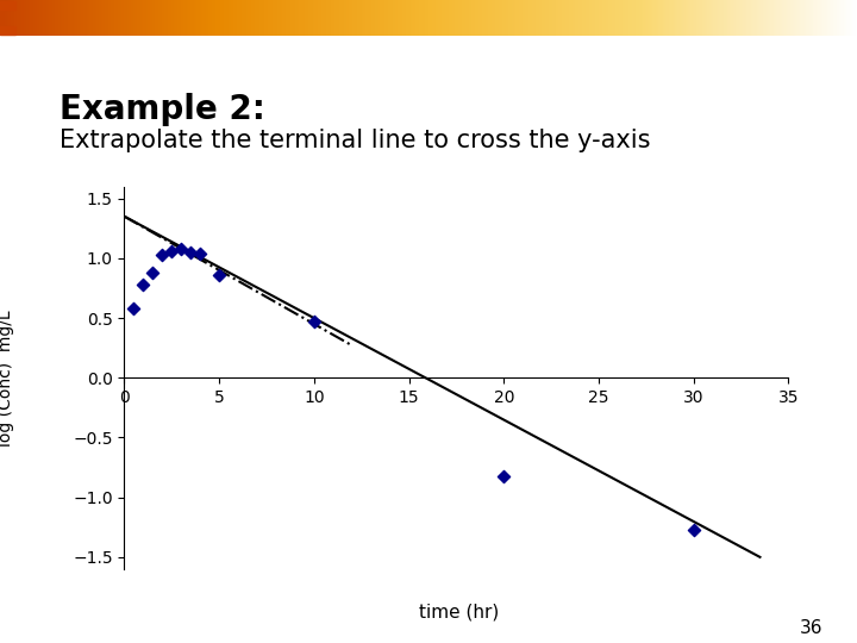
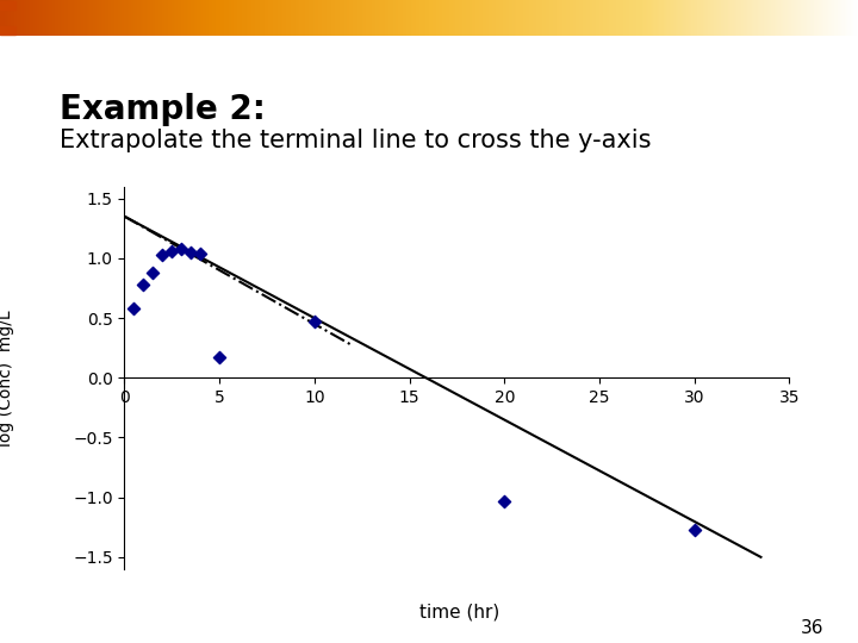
5: 0.86 -> 0.17
20: -0.82 -> -1.03
